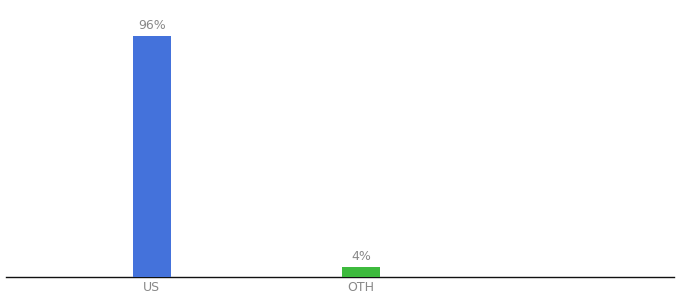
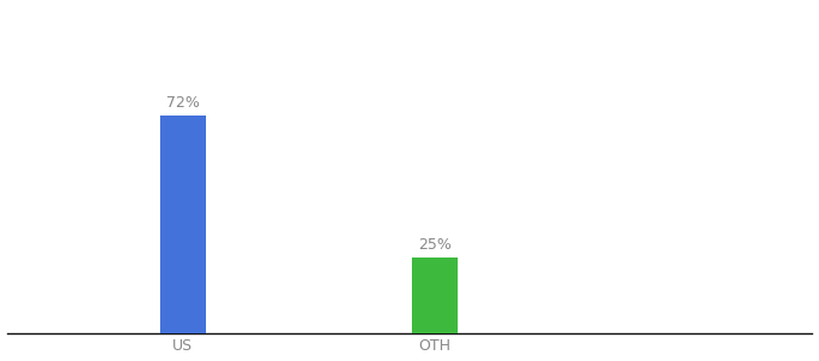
US: 96% -> 72%
OTH: 4% -> 25%
